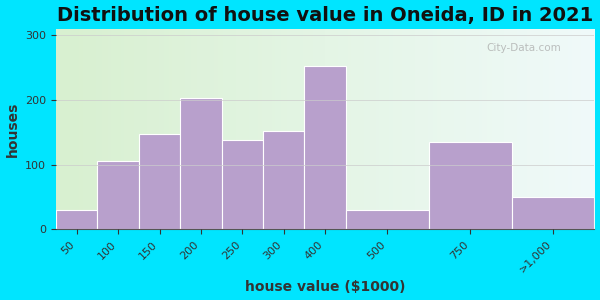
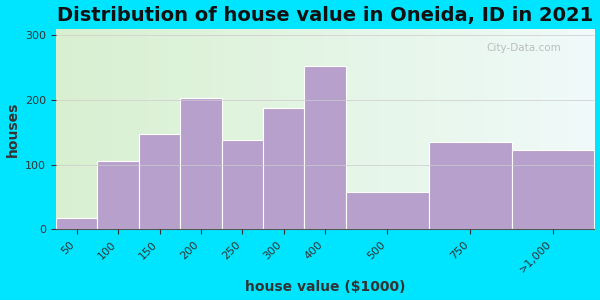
50: 30 -> 18
300: 152 -> 188
500: 30 -> 58
>1,000: 50 -> 122
